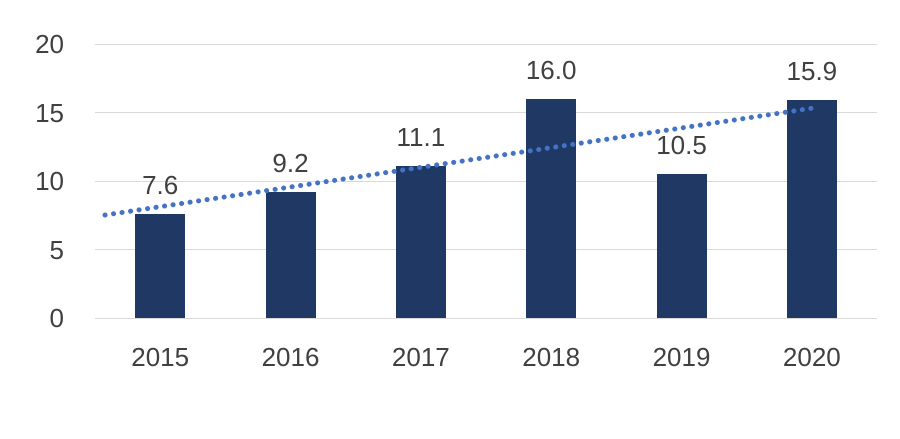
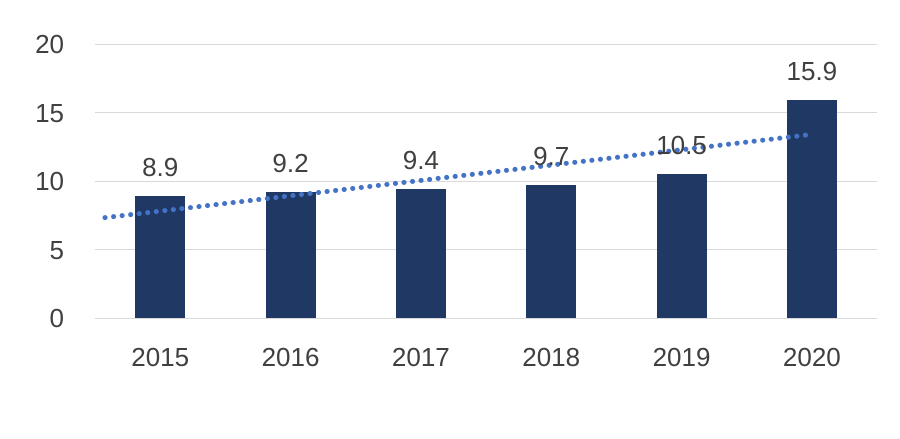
2015: 7.6 -> 8.9
2017: 11.1 -> 9.4
2018: 16.0 -> 9.7
